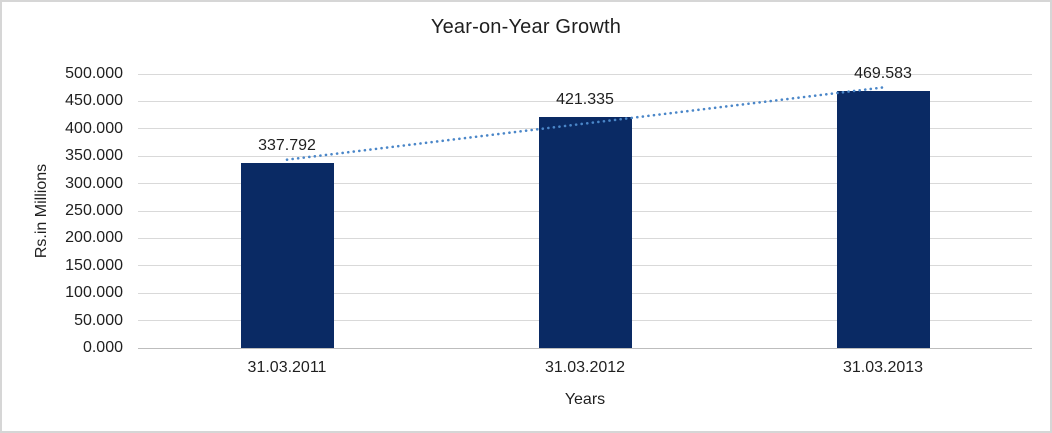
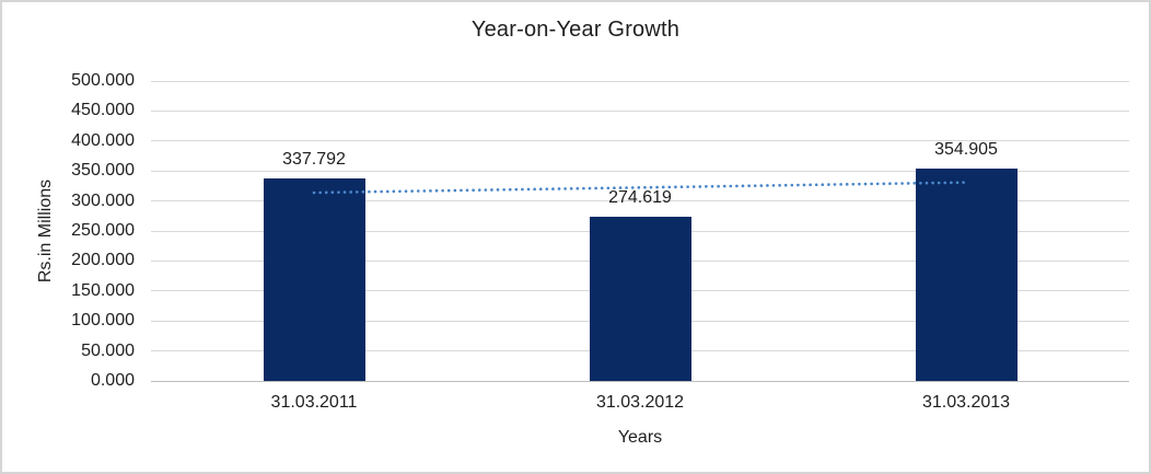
31.03.2012: 421.335 -> 274.619
31.03.2013: 469.583 -> 354.905
